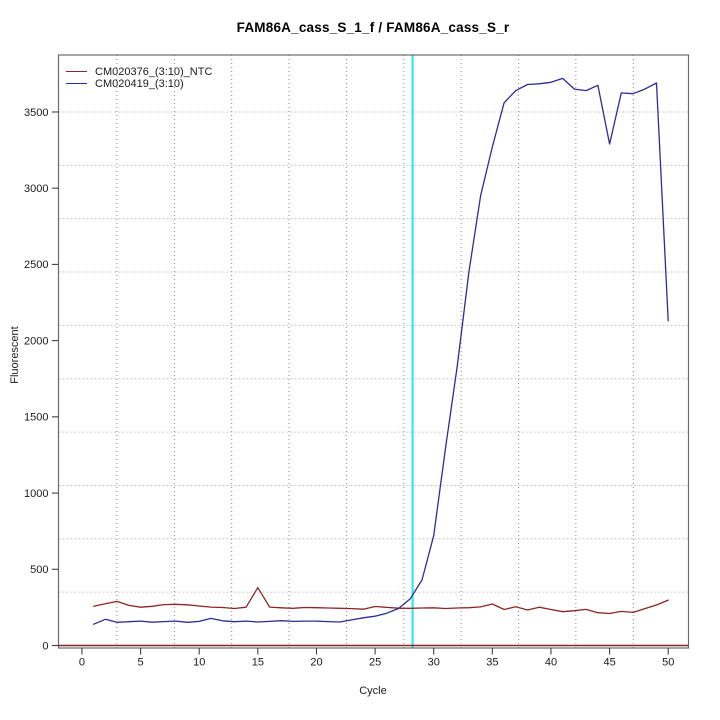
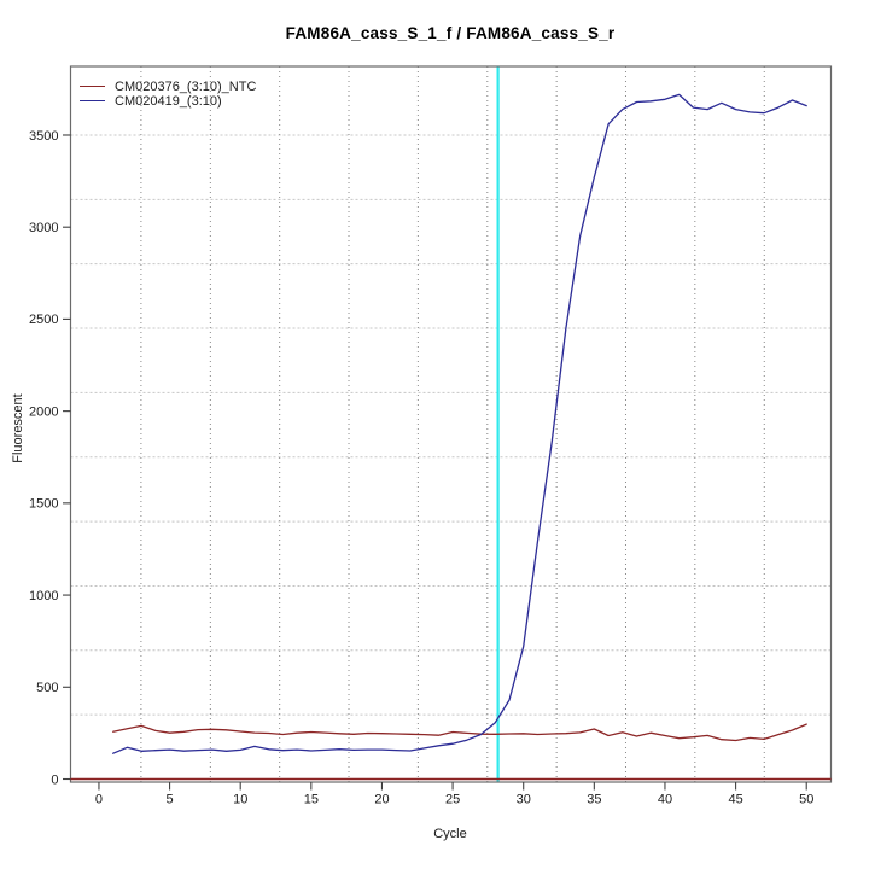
CM020376_(3:10)_NTC/15: 380 -> 260
CM020419_(3:10)/45: 3290 -> 3640
CM020419_(3:10)/50: 2130 -> 3660
